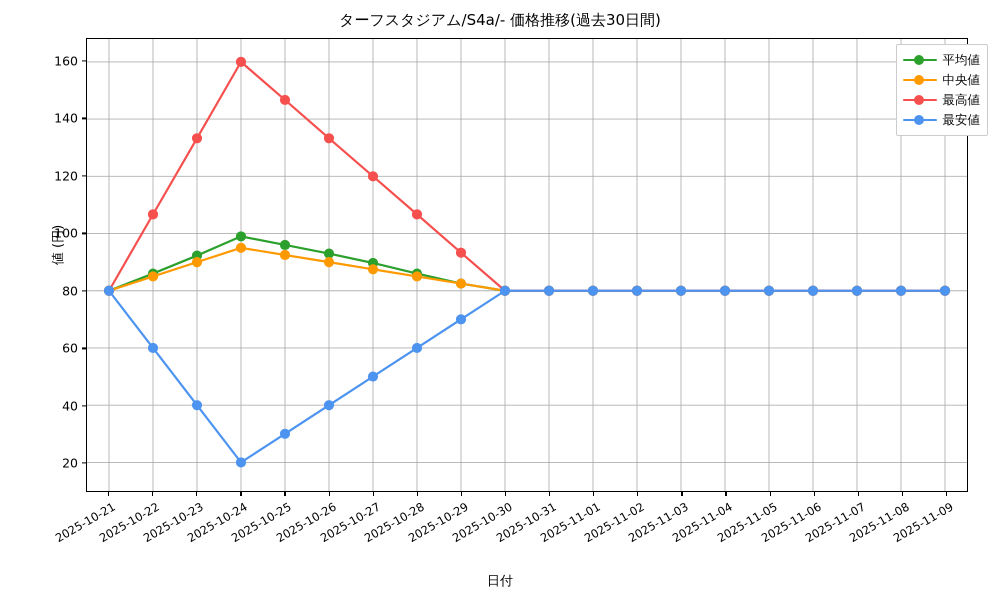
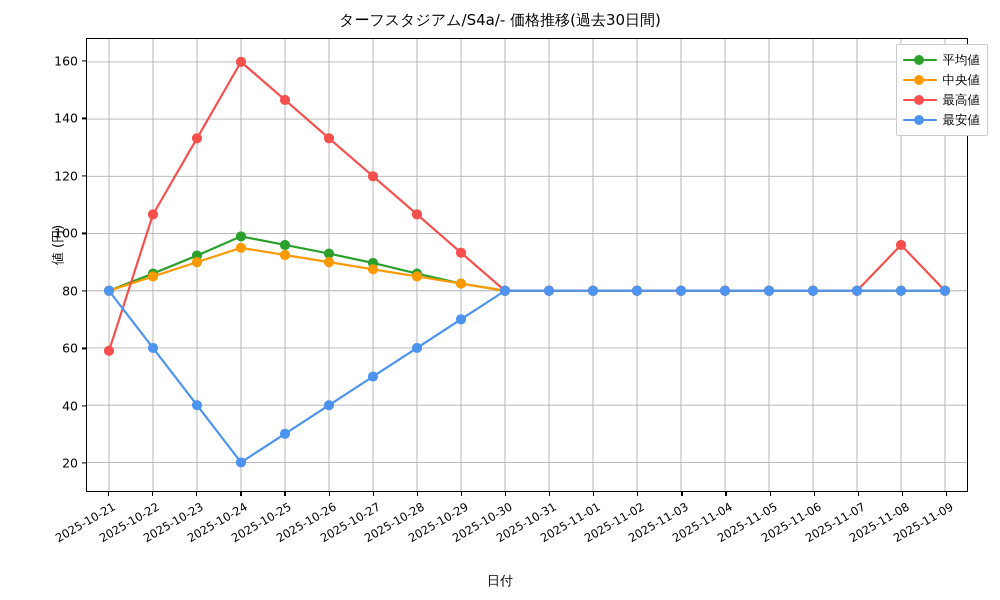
最高値/2025-10-21: 80 -> 59
最高値/2025-11-08: 80 -> 96
